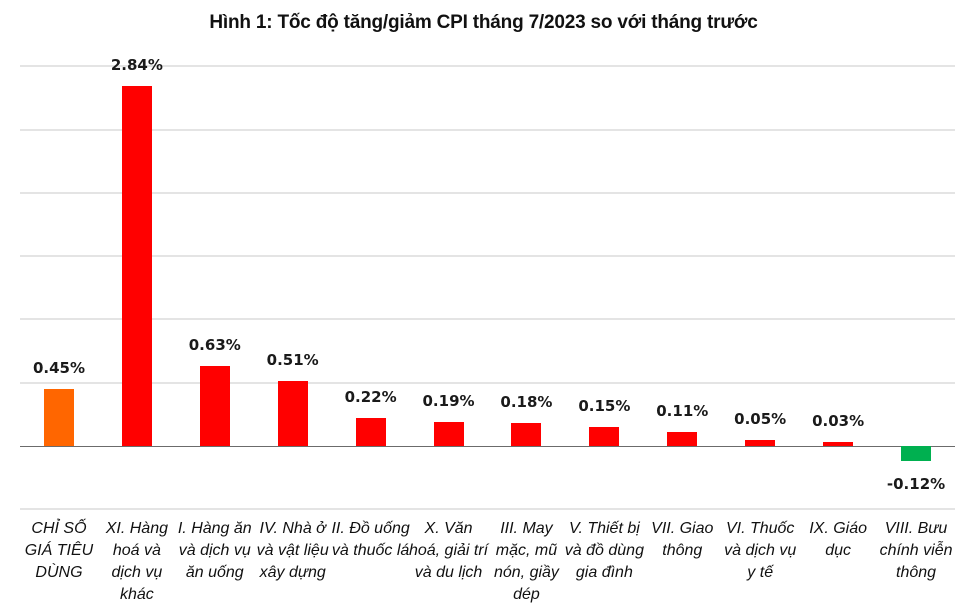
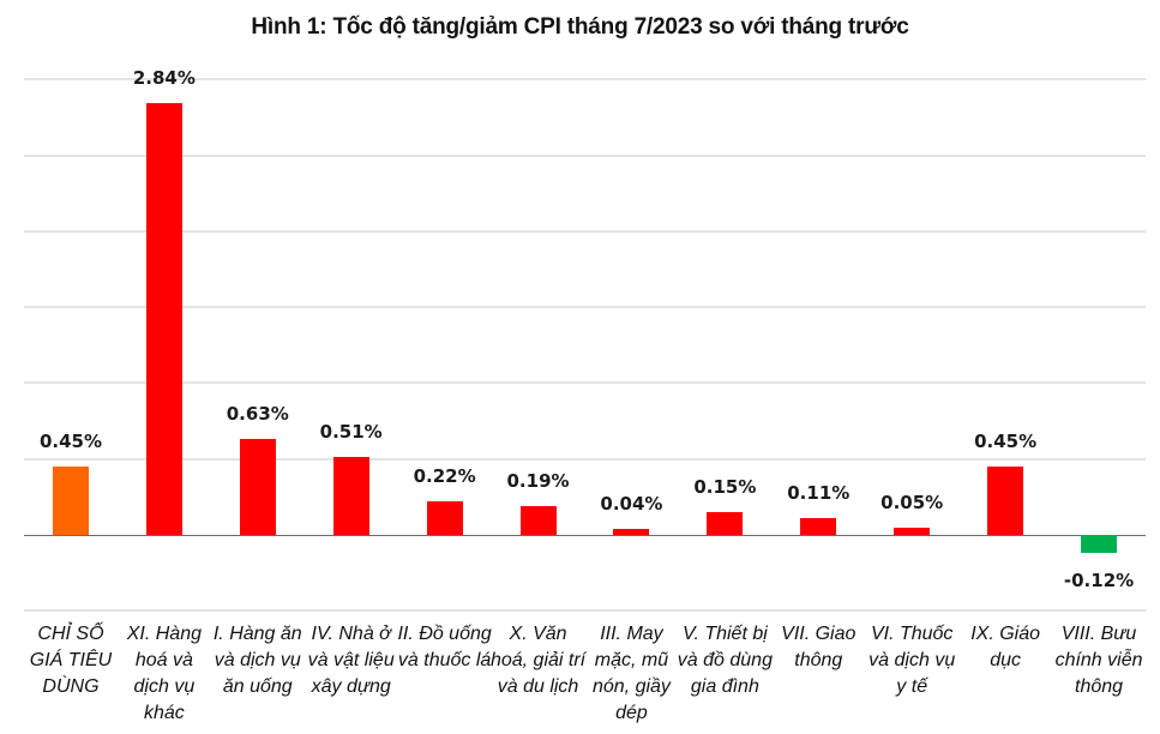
III. May mặc, mũ nón, giầy dép: 0.18% -> 0.04%
IX. Giáo dục: 0.03% -> 0.45%
